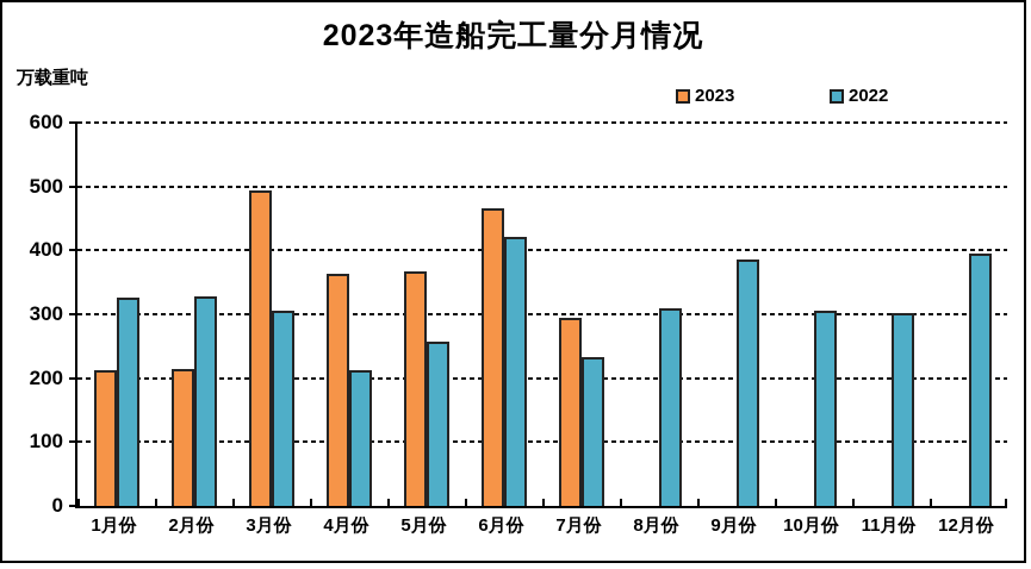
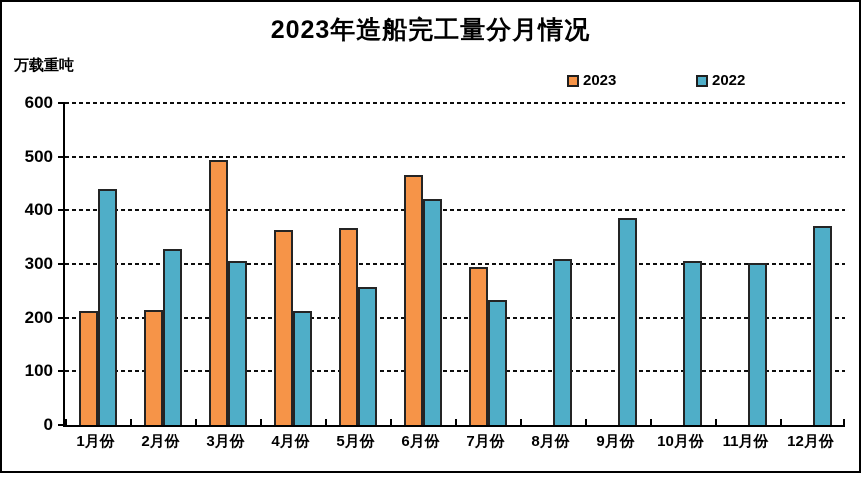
2022/1月份: 330 -> 440
2022/12月份: 400 -> 370
